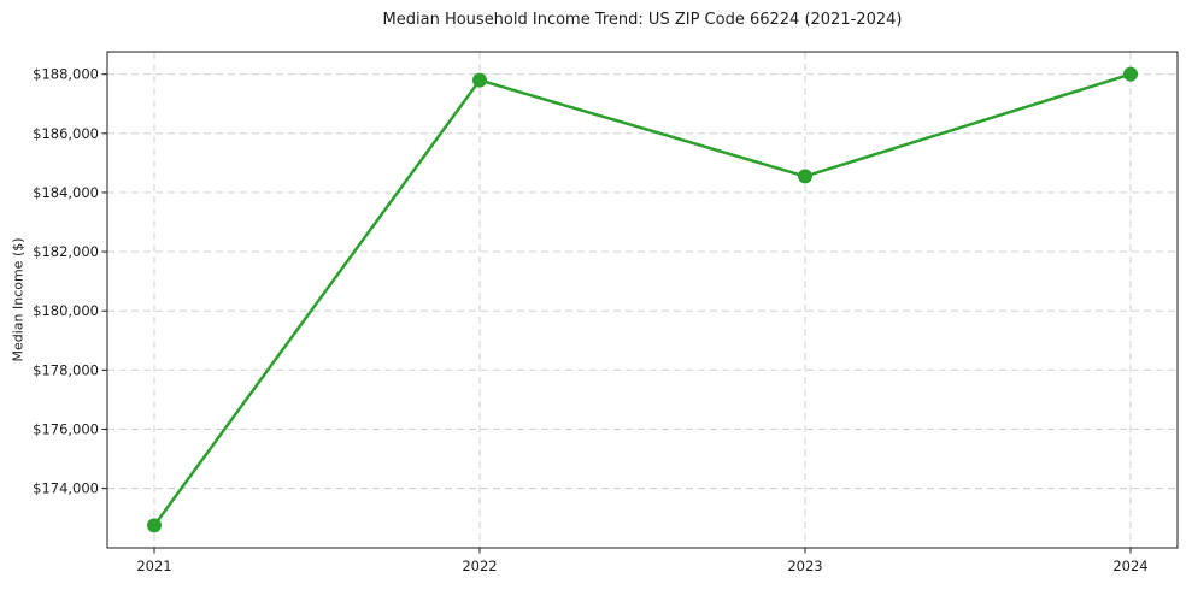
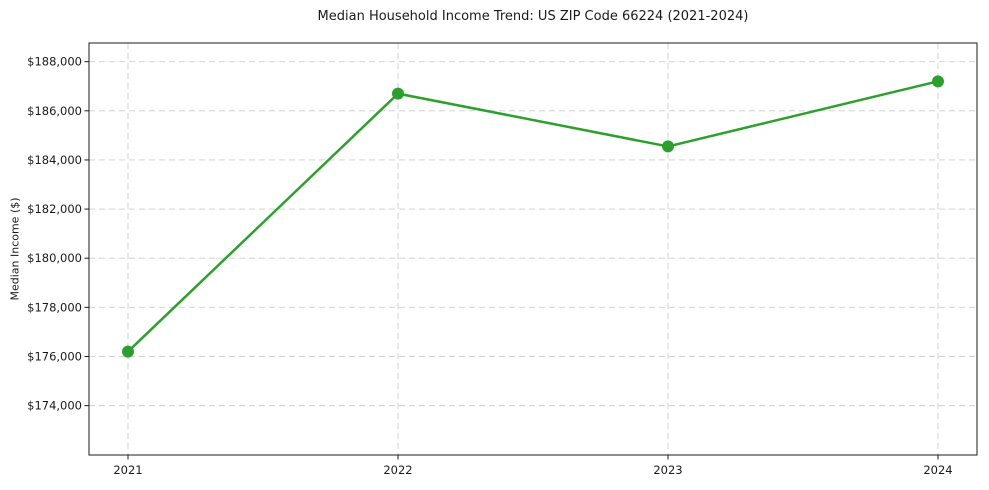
2021: $172800 -> $176200
2022: $187800 -> $186700
2024: $188000 -> $187200
